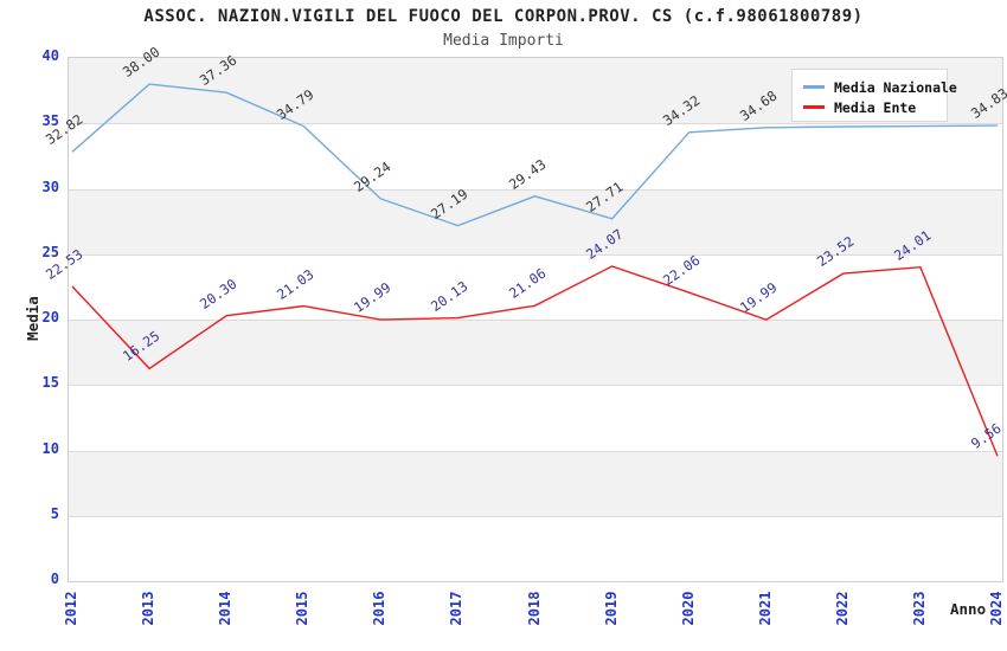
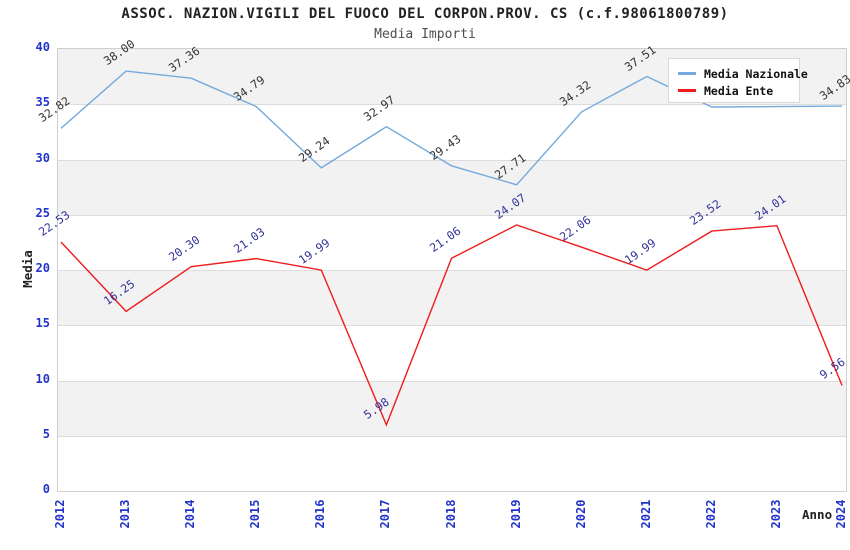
Media Nazionale/2017: 27.19 -> 32.97
Media Ente/2017: 20.13 -> 5.98
Media Nazionale/2021: 34.68 -> 37.51
